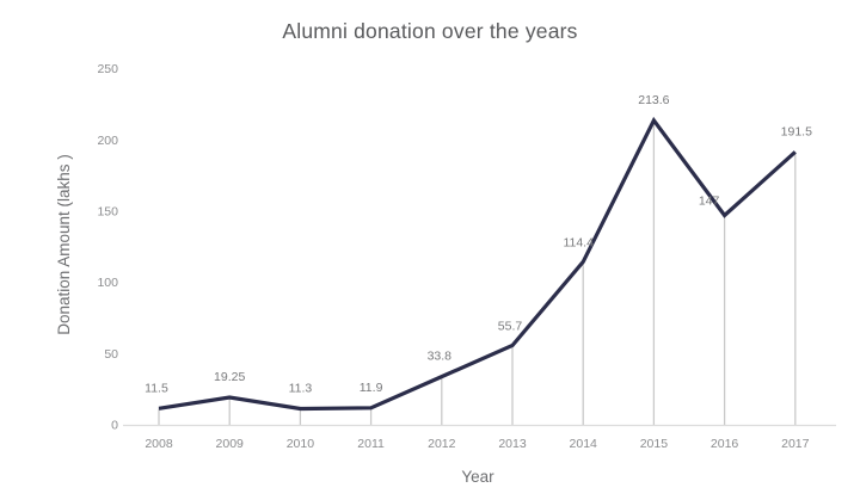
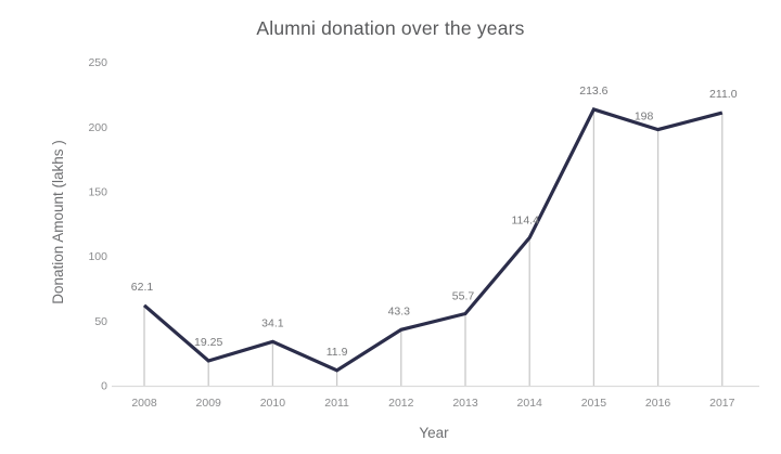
2008: 11.5 -> 62.1
2010: 11.3 -> 34.1
2012: 33.8 -> 43.3
2016: 147 -> 198
2017: 191.5 -> 211.0
